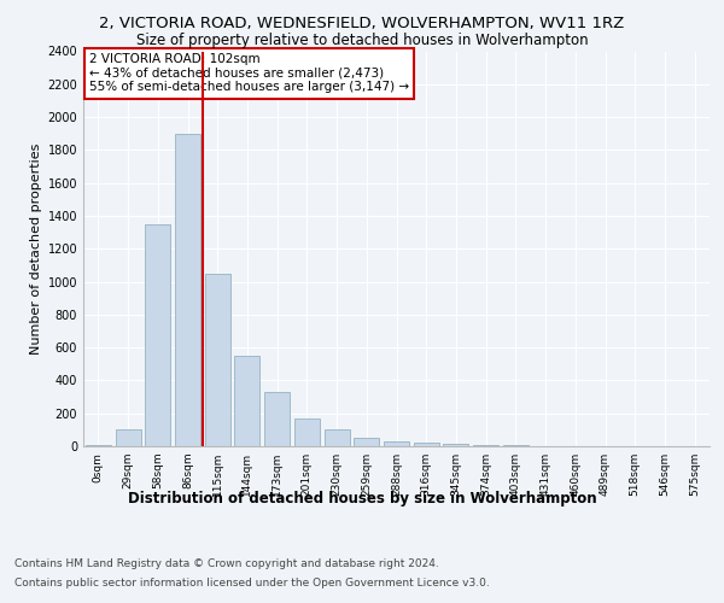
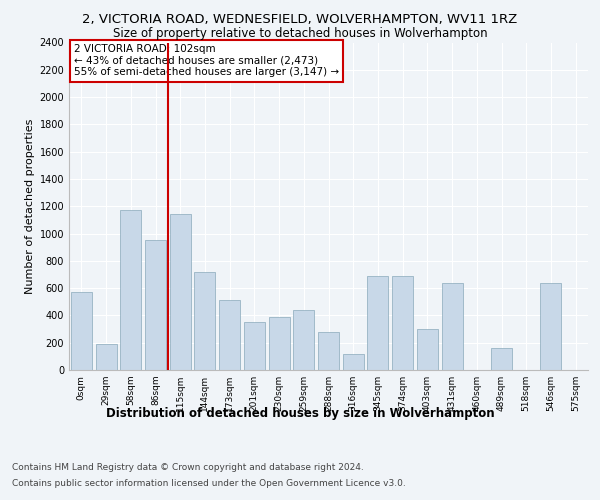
0sqm: 0 -> 570
29sqm: 100 -> 190
58sqm: 1350 -> 1170
86sqm: 1900 -> 950
115sqm: 1050 -> 1140
144sqm: 550 -> 720
173sqm: 330 -> 510
201sqm: 160 -> 350
230sqm: 100 -> 390
259sqm: 50 -> 440
288sqm: 30 -> 280
316sqm: 20 -> 120
345sqm: 20 -> 690
374sqm: 10 -> 690
403sqm: 10 -> 300
431sqm: 0 -> 640
489sqm: 0 -> 160
546sqm: 0 -> 640
